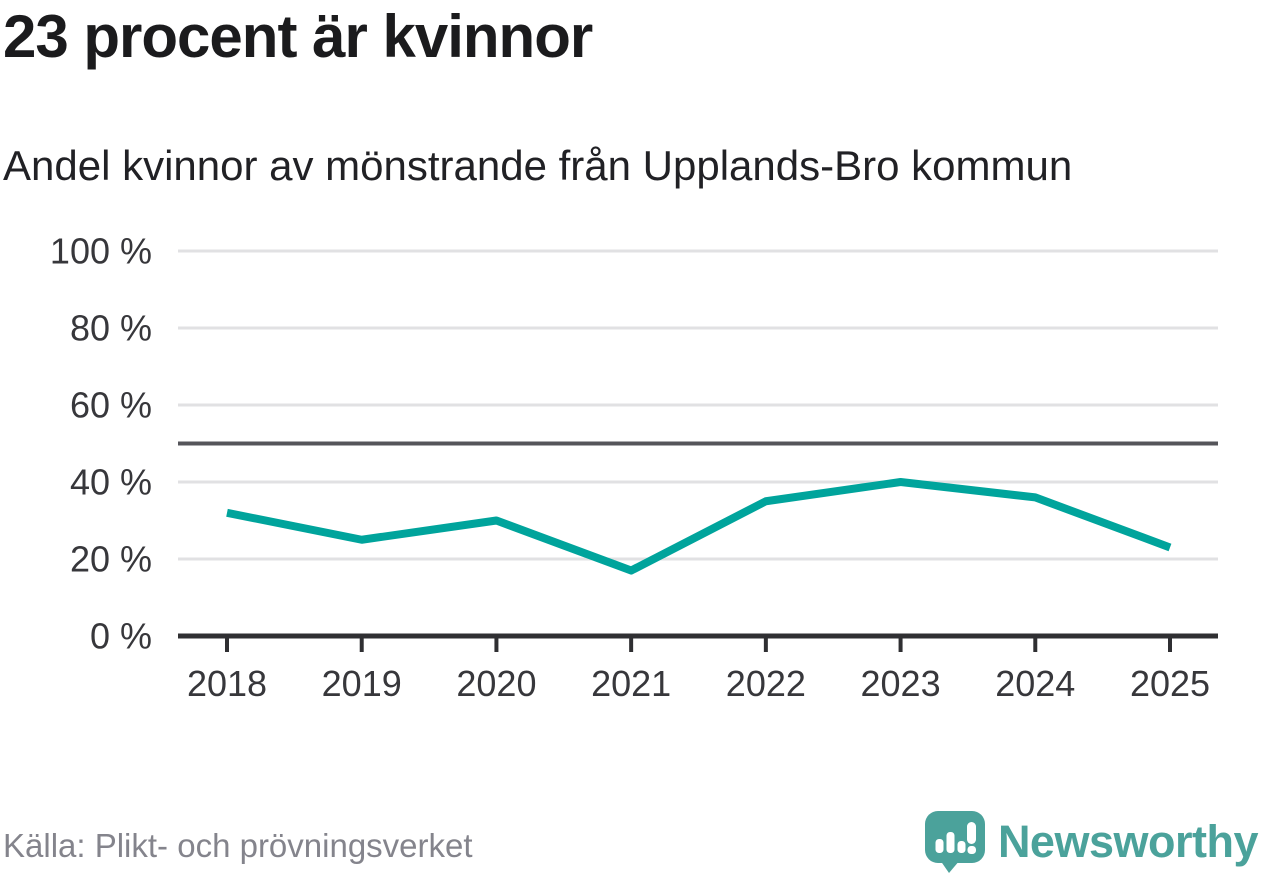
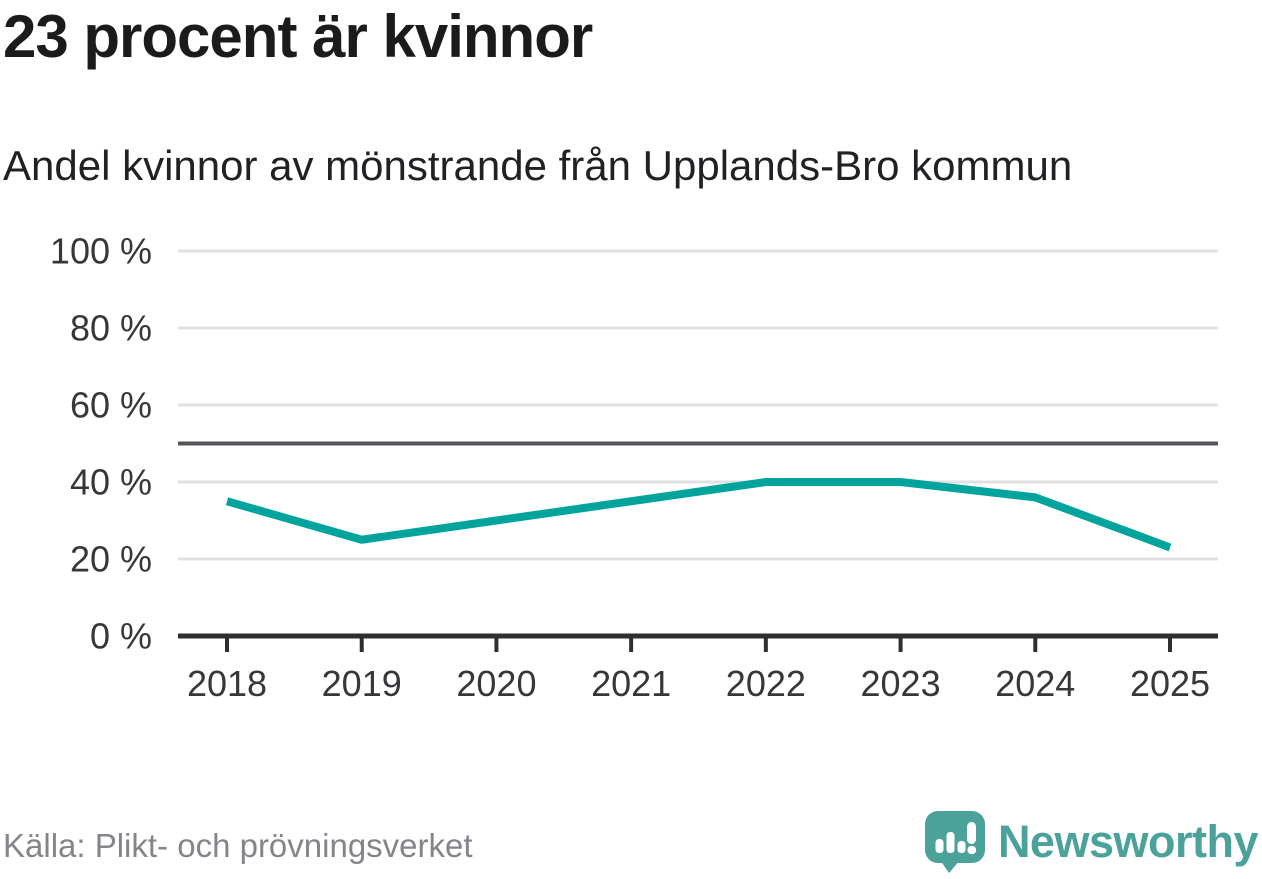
2018: 32% -> 35%
2021: 17% -> 35%
2022: 35% -> 40%
